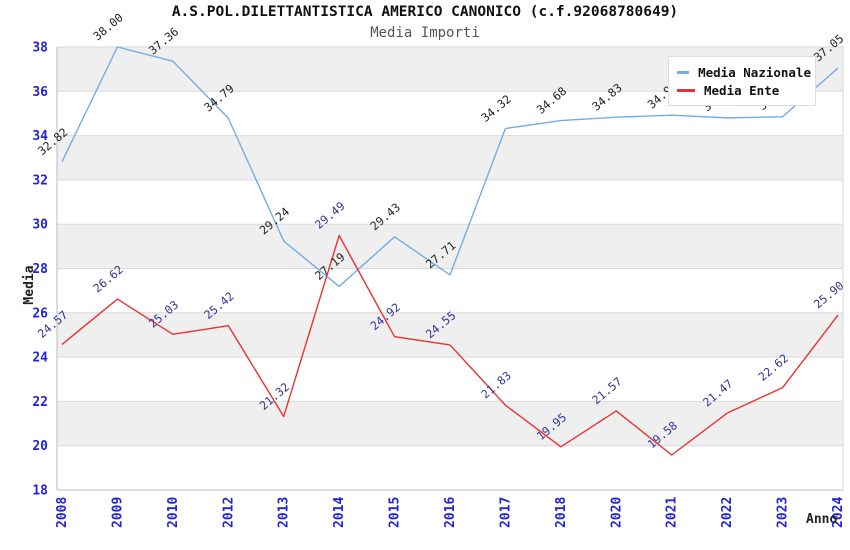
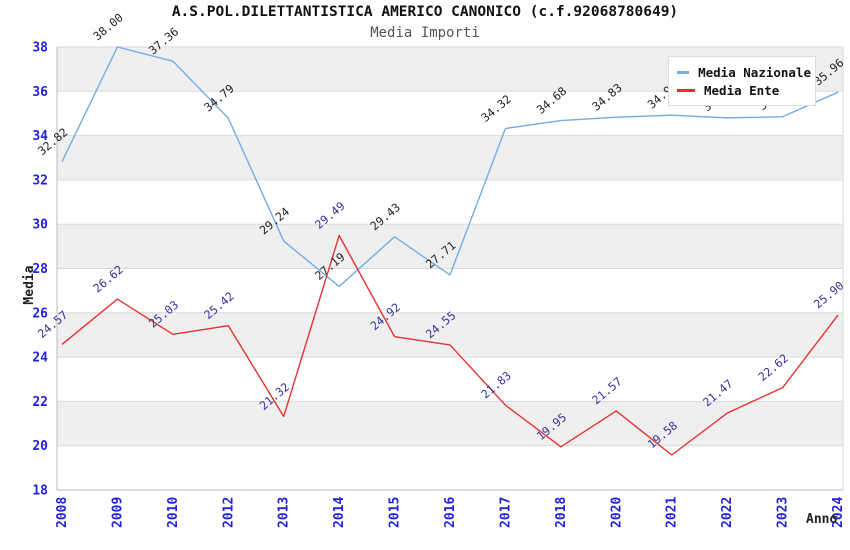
Media Nazionale/2024: 37.05 -> 35.96
